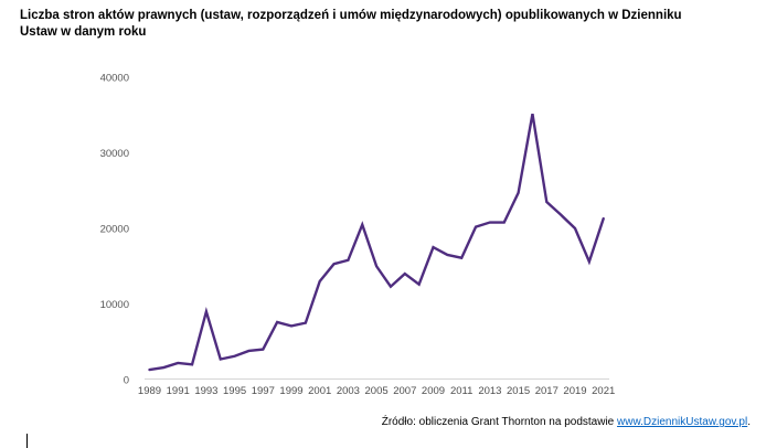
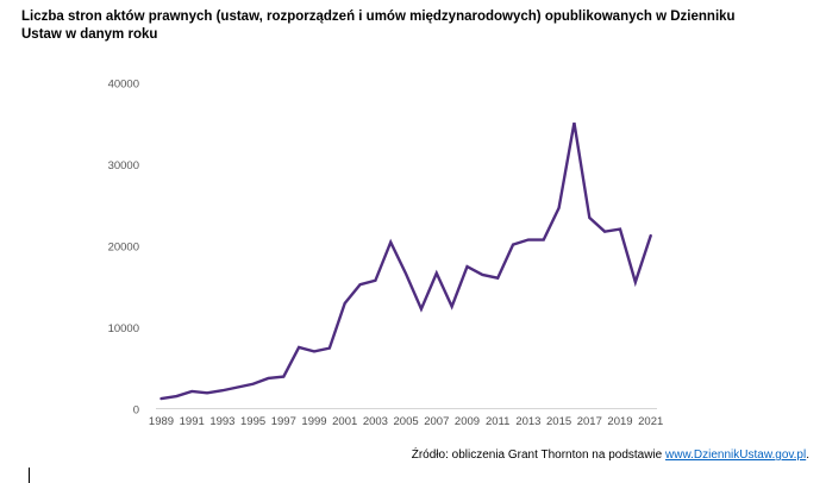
1993: 9000 -> 2000
2005: 15000 -> 17000
2007: 14000 -> 17000
2019: 20000 -> 22000
